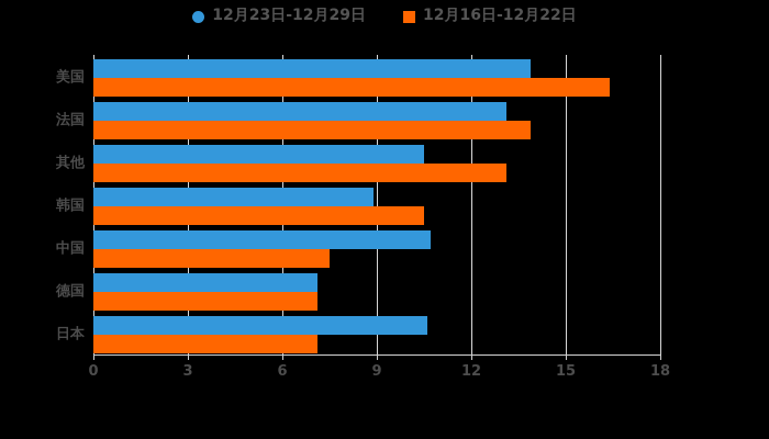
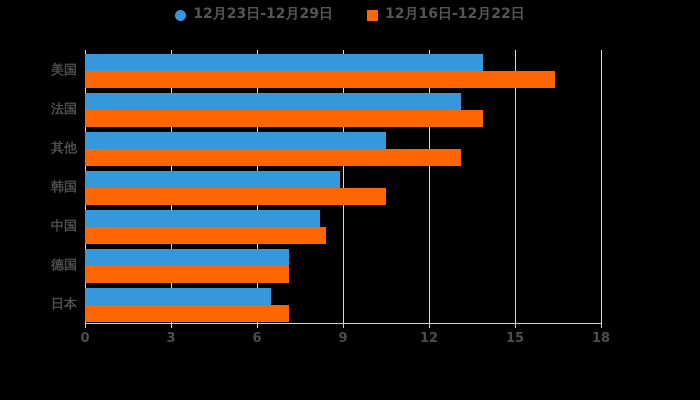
12月23日-12月29日/中国: 10.7 -> 8.2
12月16日-12月22日/中国: 7.5 -> 8.4
12月23日-12月29日/日本: 10.6 -> 6.5
